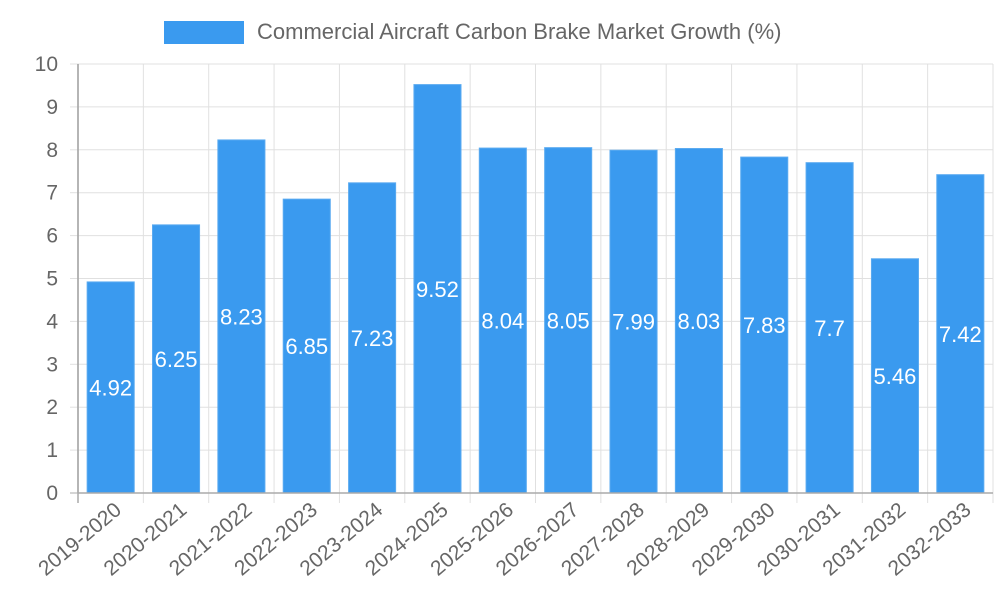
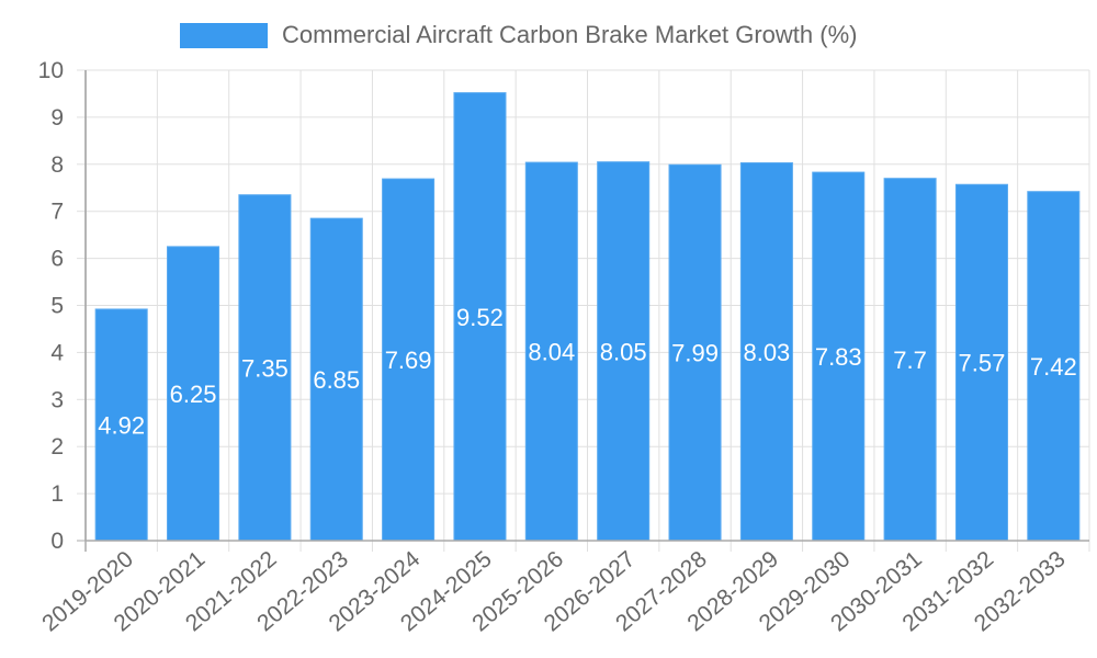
2021-2022: 8.23 -> 7.35
2023-2024: 7.23 -> 7.69
2031-2032: 5.46 -> 7.57
